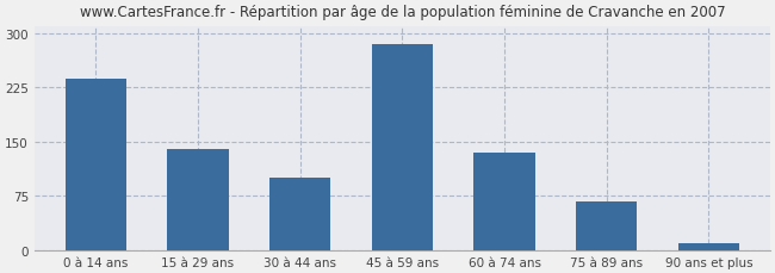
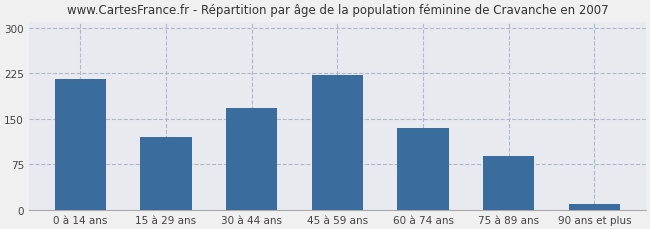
0 à 14 ans: 236 -> 215
15 à 29 ans: 140 -> 120
30 à 44 ans: 100 -> 168
45 à 59 ans: 284 -> 222
75 à 89 ans: 68 -> 88
